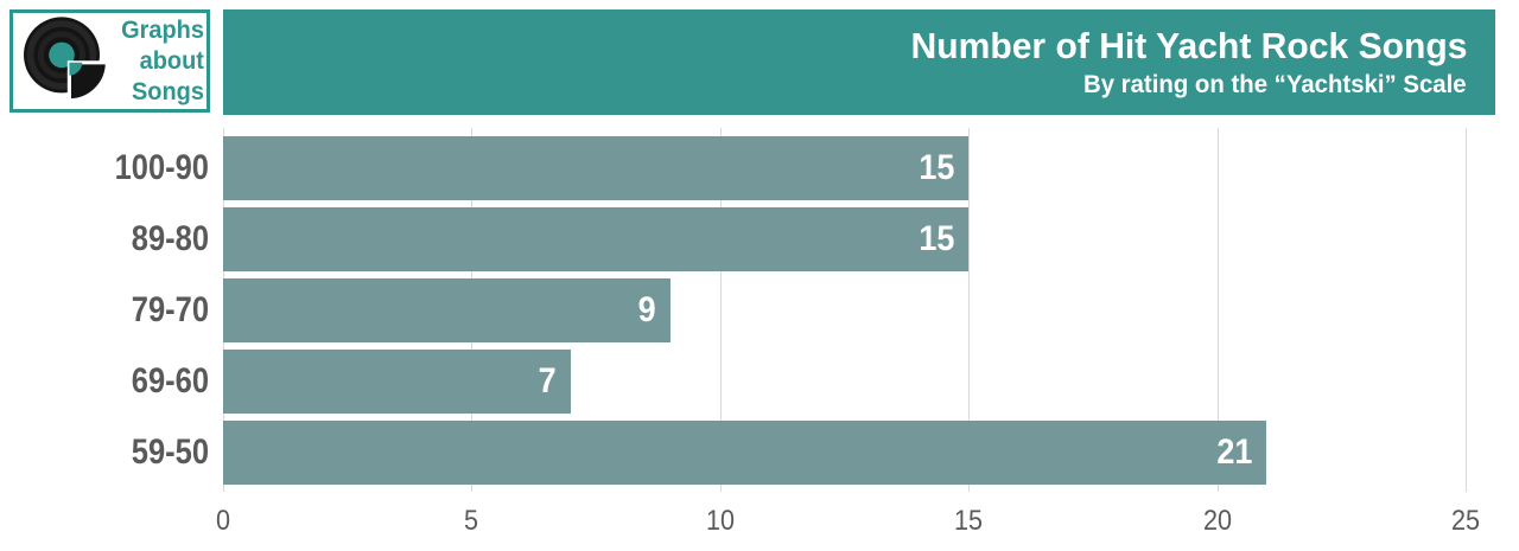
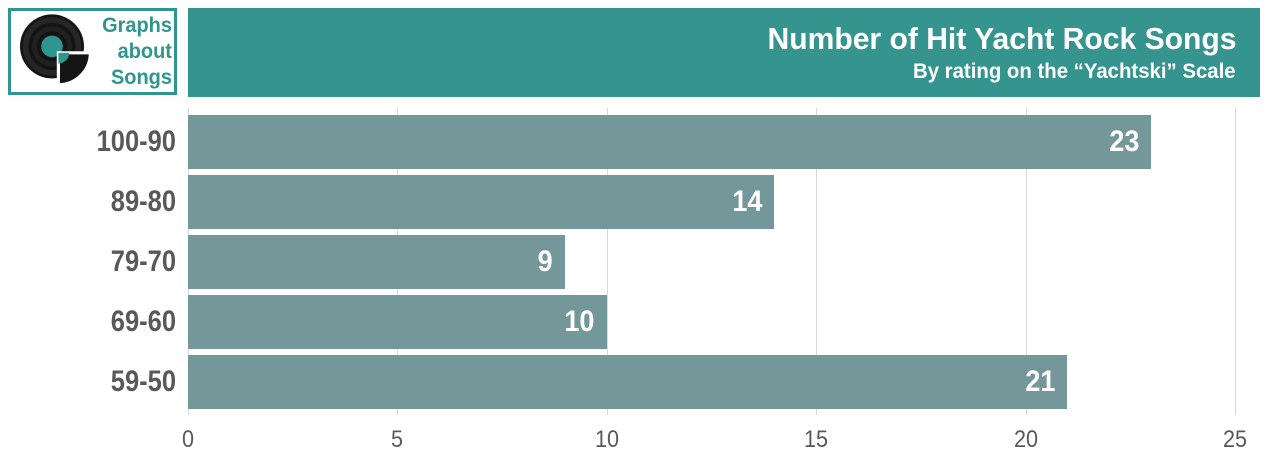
100-90: 15 -> 23
89-80: 15 -> 14
69-60: 7 -> 10
